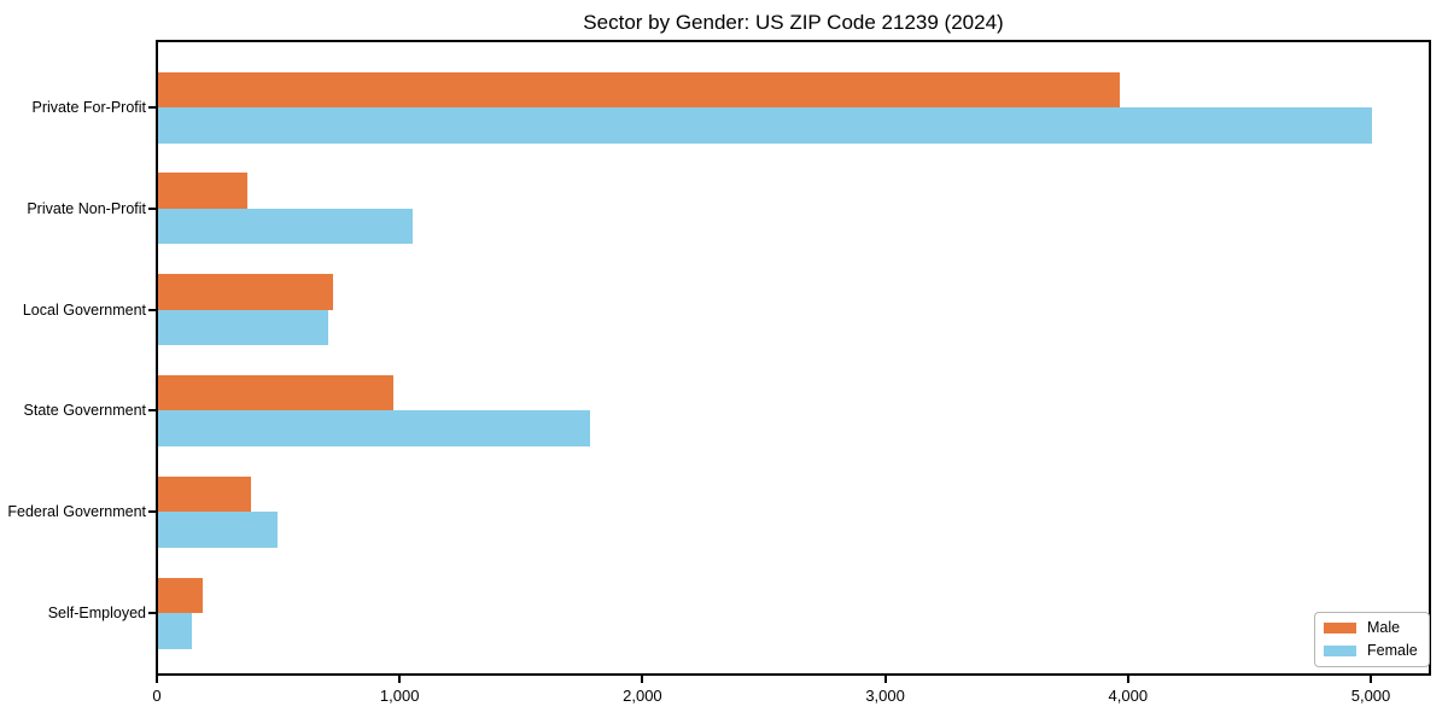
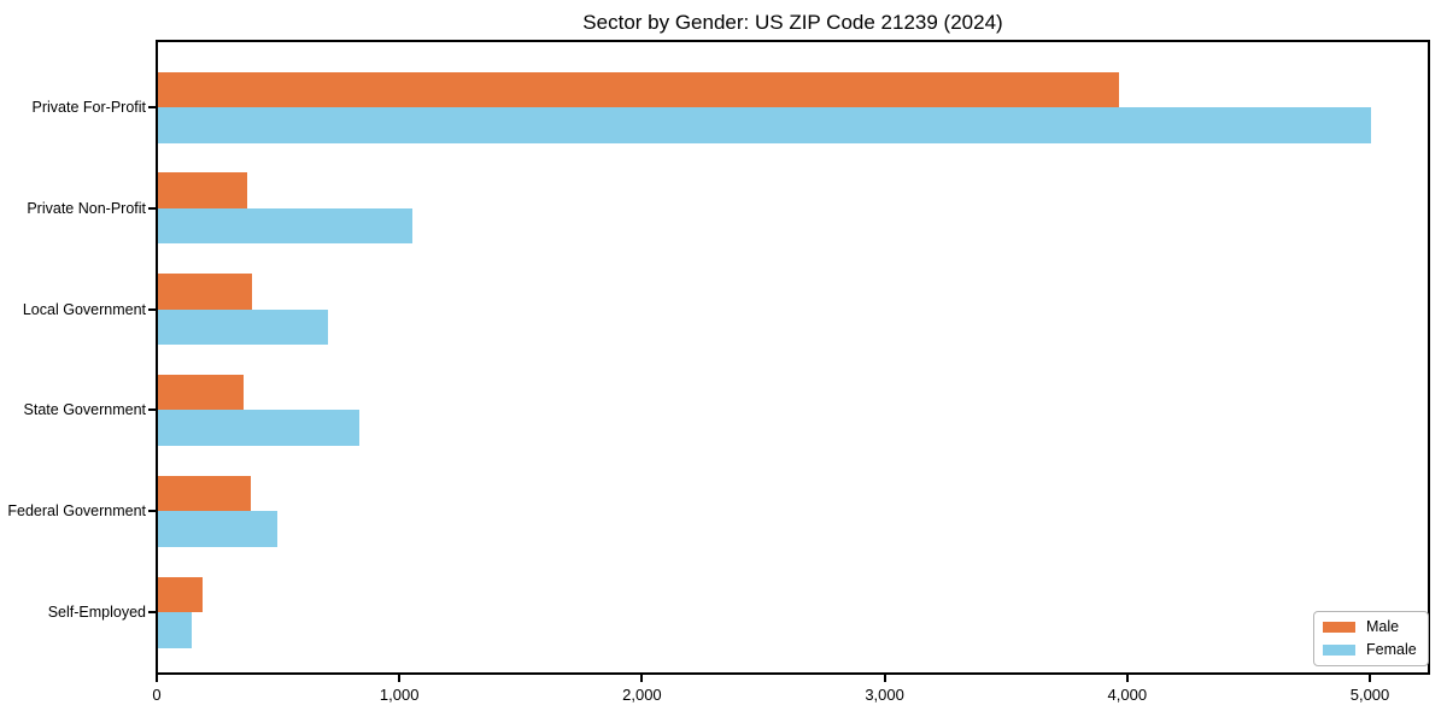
Male/Local Government: 720 -> 390
Male/State Government: 970 -> 360
Female/State Government: 1780 -> 830
